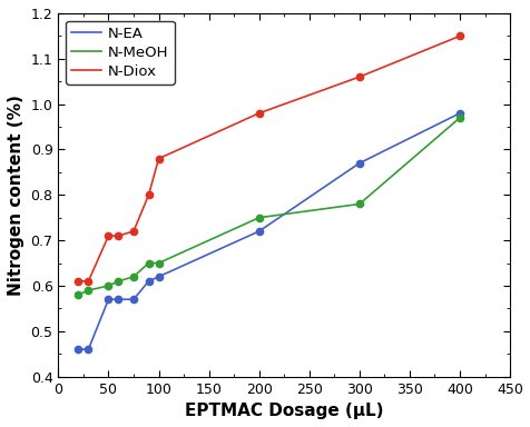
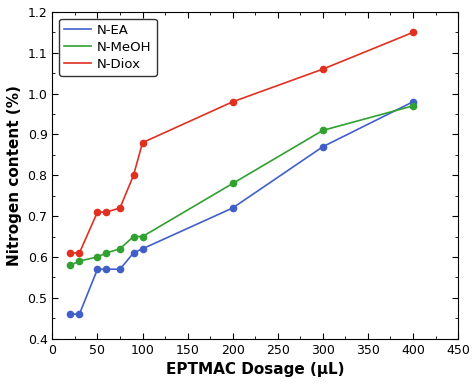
N-MeOH/200: 0.75 -> 0.78
N-MeOH/300: 0.78 -> 0.91
